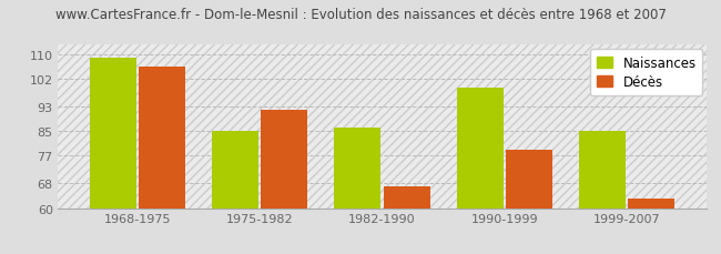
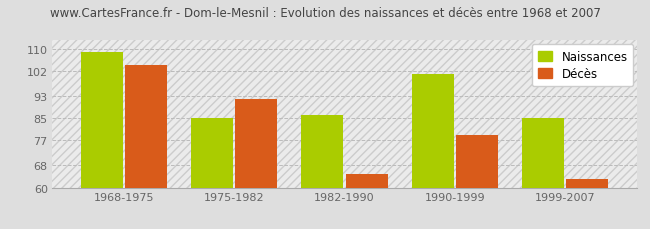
Décès/1968-1975: 106 -> 104
Décès/1982-1990: 67 -> 65
Naissances/1990-1999: 99 -> 101
